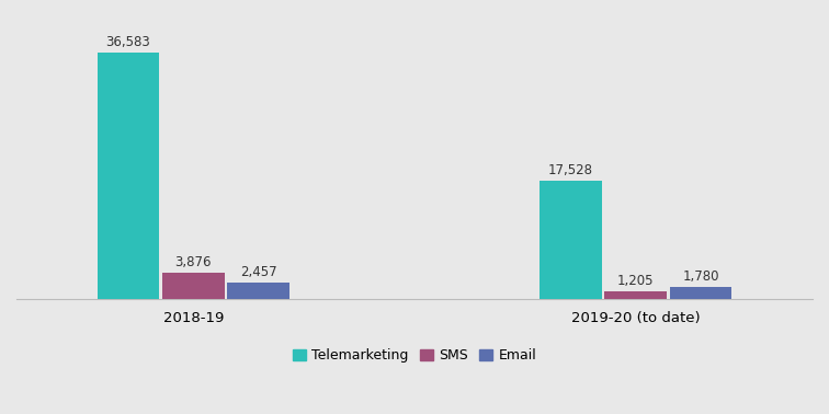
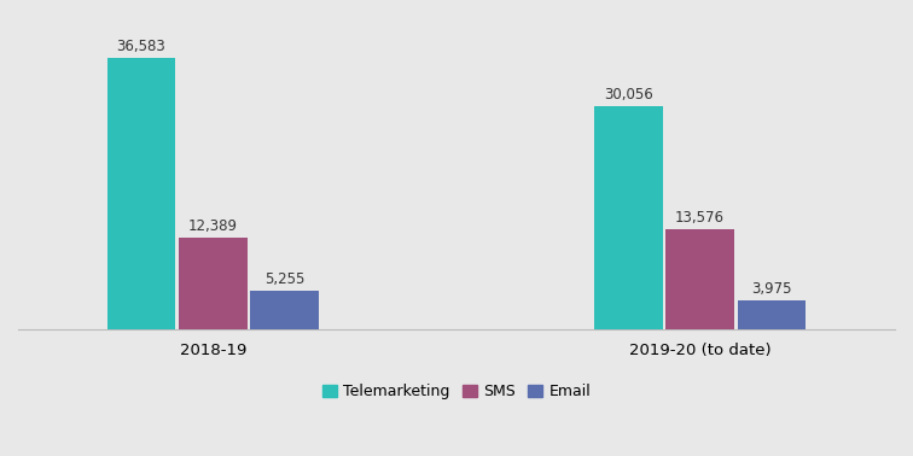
SMS/2018-19: 3,876 -> 12,389
Email/2018-19: 2,457 -> 5,255
Telemarketing/2019-20 (to date): 17,528 -> 30,056
SMS/2019-20 (to date): 1,205 -> 13,576
Email/2019-20 (to date): 1,780 -> 3,975
